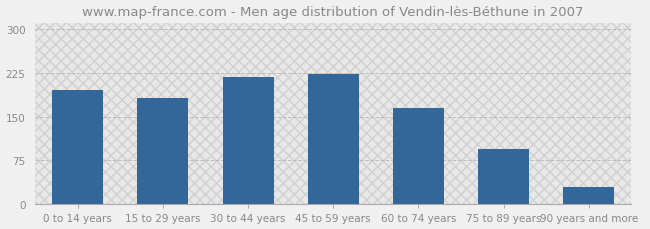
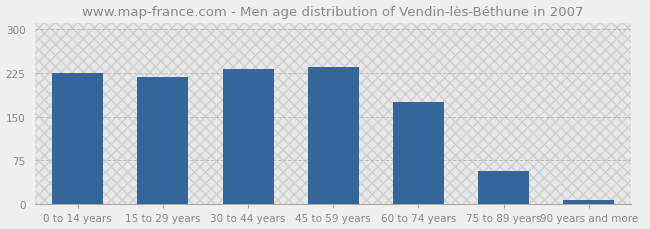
0 to 14 years: 196 -> 224
15 to 29 years: 182 -> 218
30 to 44 years: 218 -> 232
45 to 59 years: 222 -> 234
60 to 74 years: 164 -> 175
75 to 89 years: 94 -> 57
90 years and more: 30 -> 7
